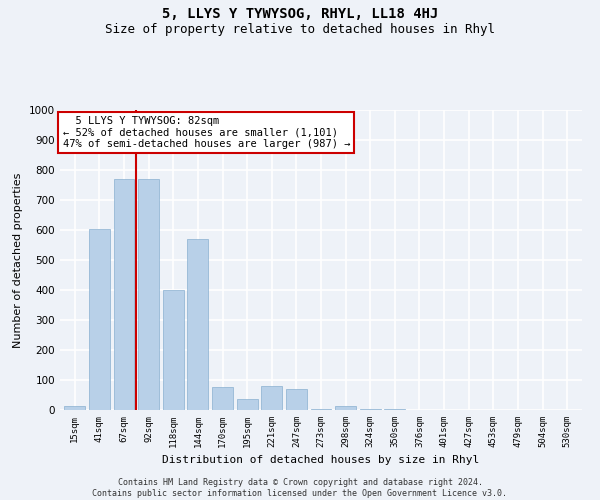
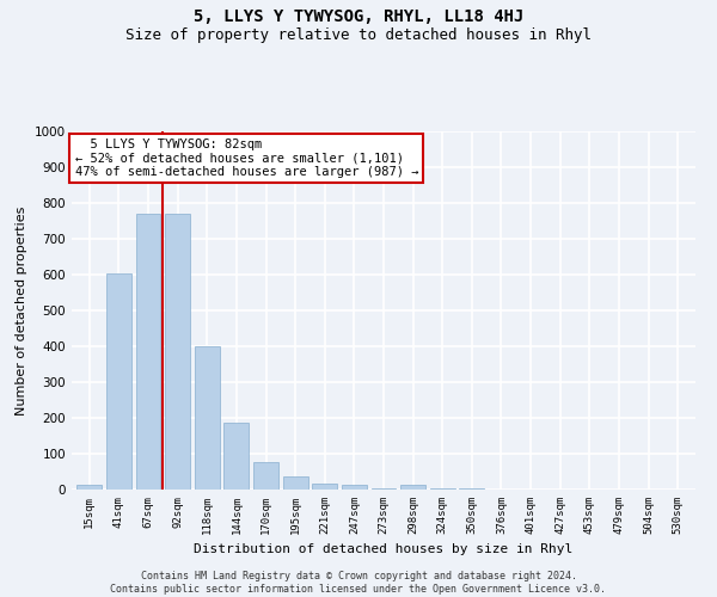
144sqm: 570 -> 187
221sqm: 80 -> 17
247sqm: 70 -> 15
